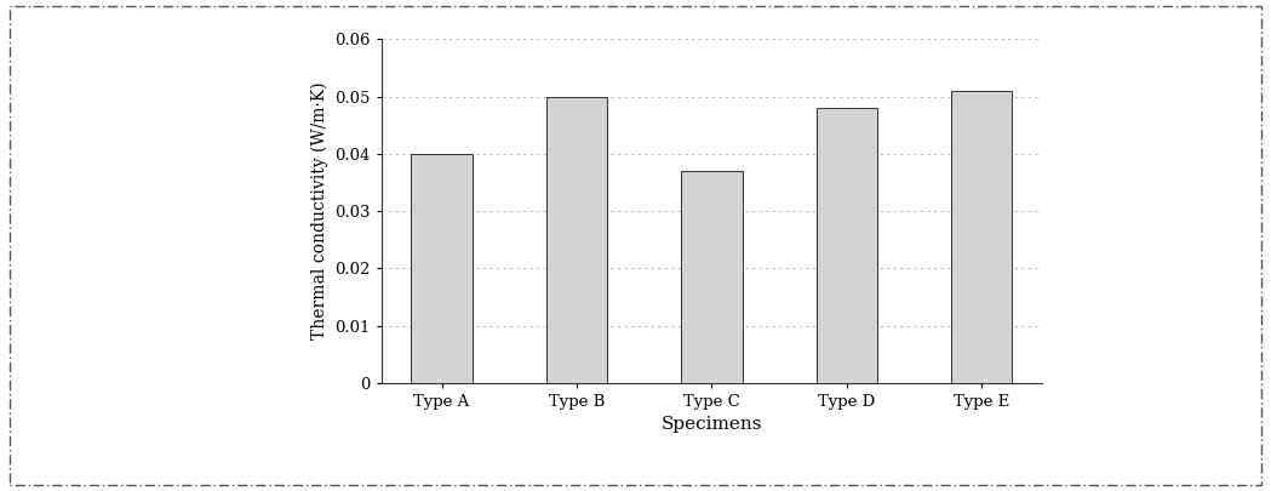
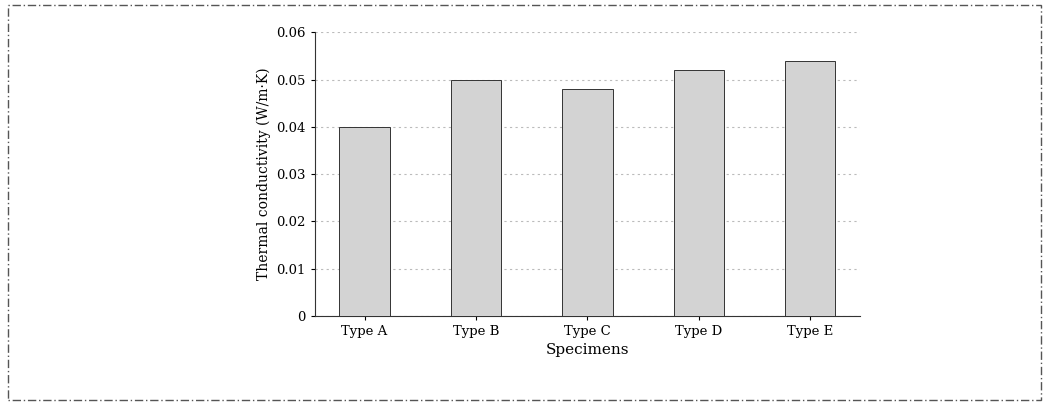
Type C: 0.037 -> 0.048
Type D: 0.048 -> 0.052
Type E: 0.051 -> 0.054
